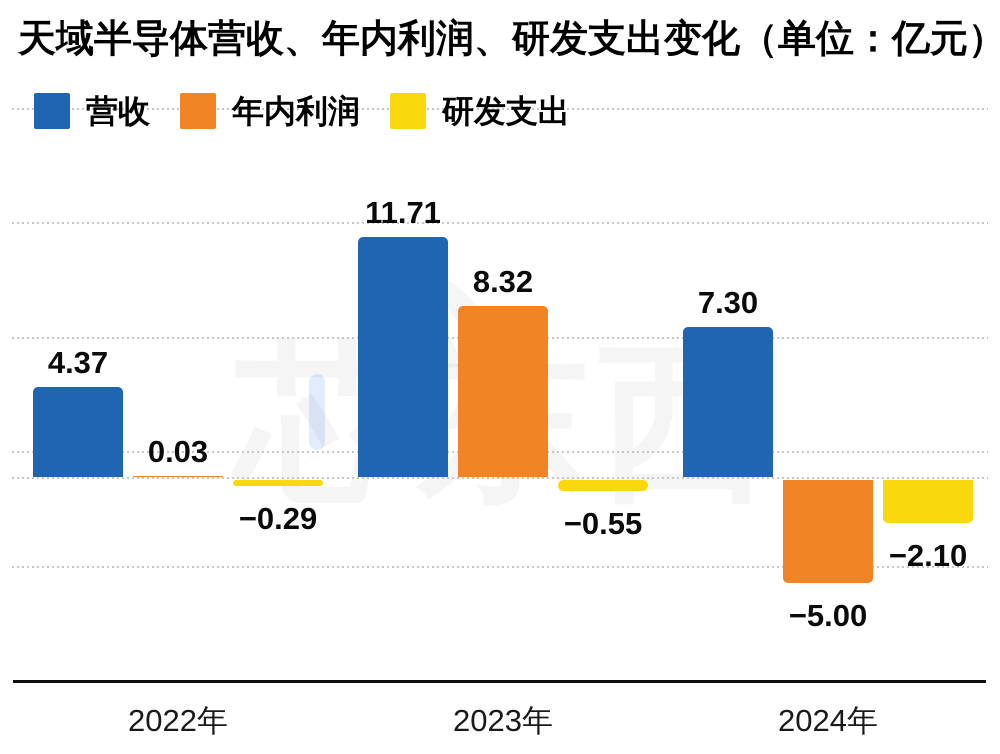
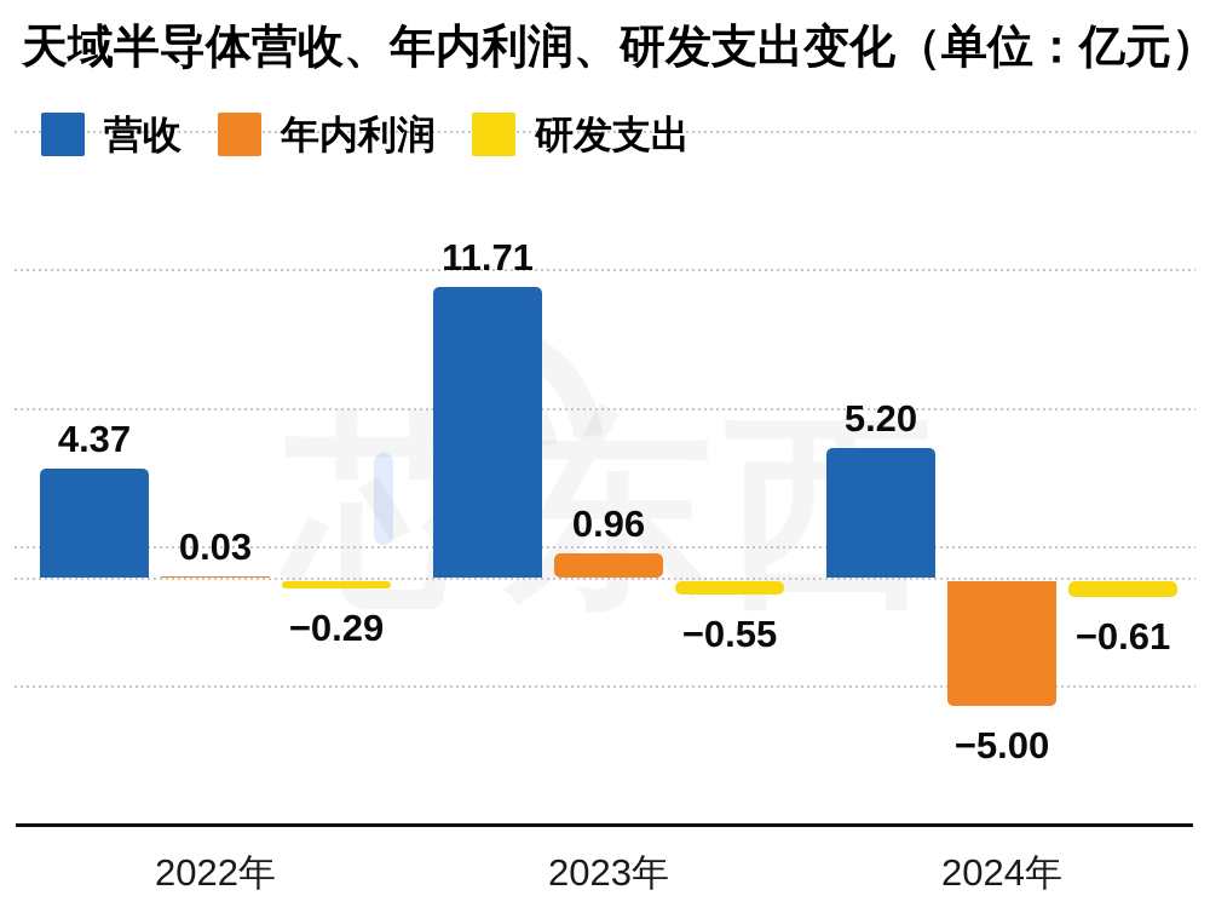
年内利润/2023年: 8.32 -> 0.96
营收/2024年: 7.30 -> 5.20
研发支出/2024年: −2.10 -> −0.61
